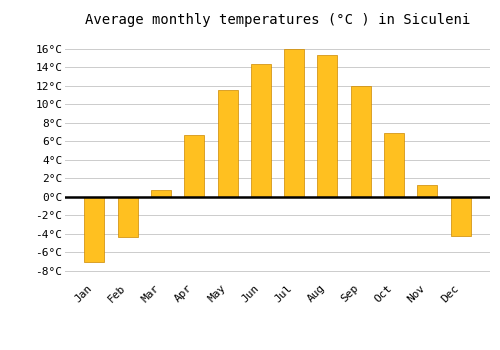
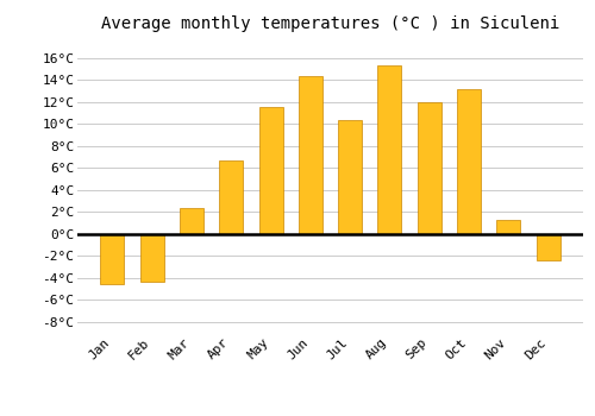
Jan: -7.0°C -> -4.6°C
Mar: 0.7°C -> 2.4°C
Jul: 16.0°C -> 10.4°C
Oct: 6.9°C -> 13.2°C
Dec: -4.2°C -> -2.4°C
